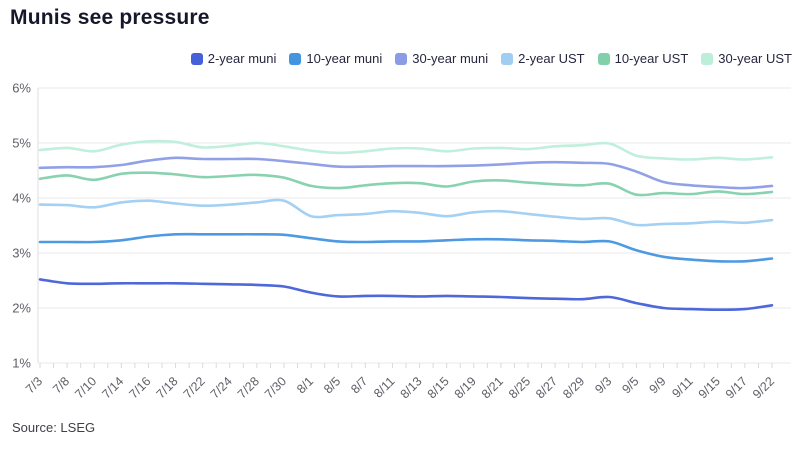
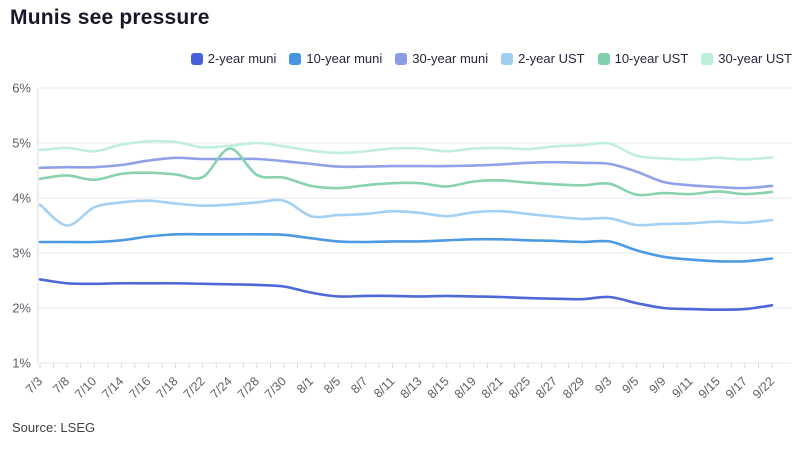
2-year UST/7/8: 3.9% -> 3.5%
10-year UST/7/24: 4.4% -> 4.9%
